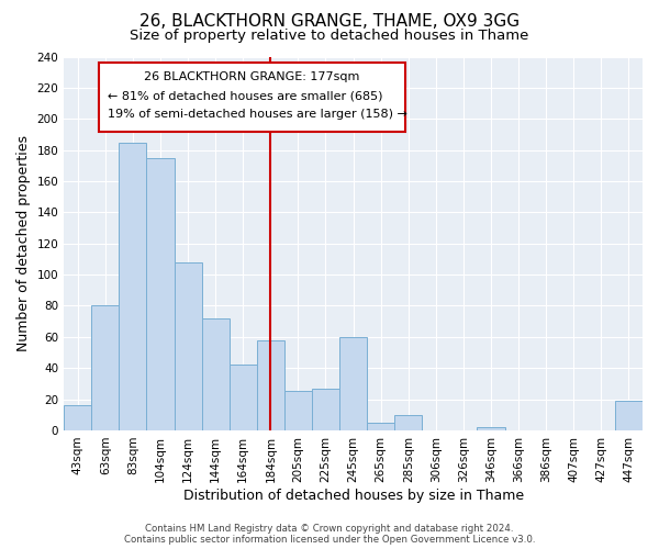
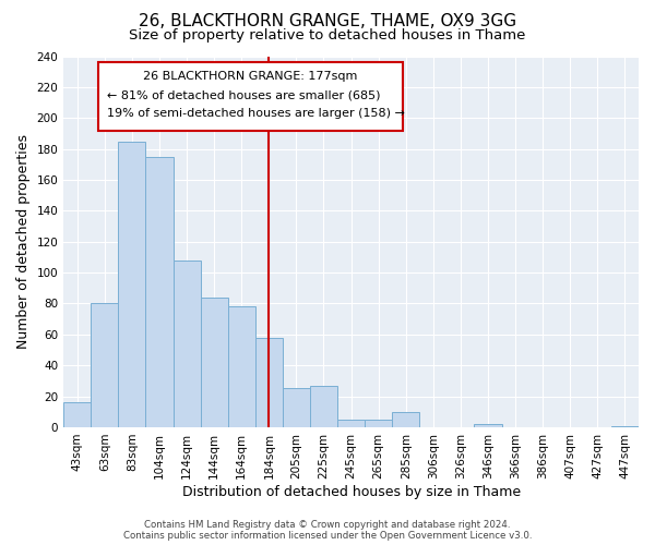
144sqm: 72 -> 84
164sqm: 42 -> 78
245sqm: 60 -> 5
447sqm: 19 -> 1
